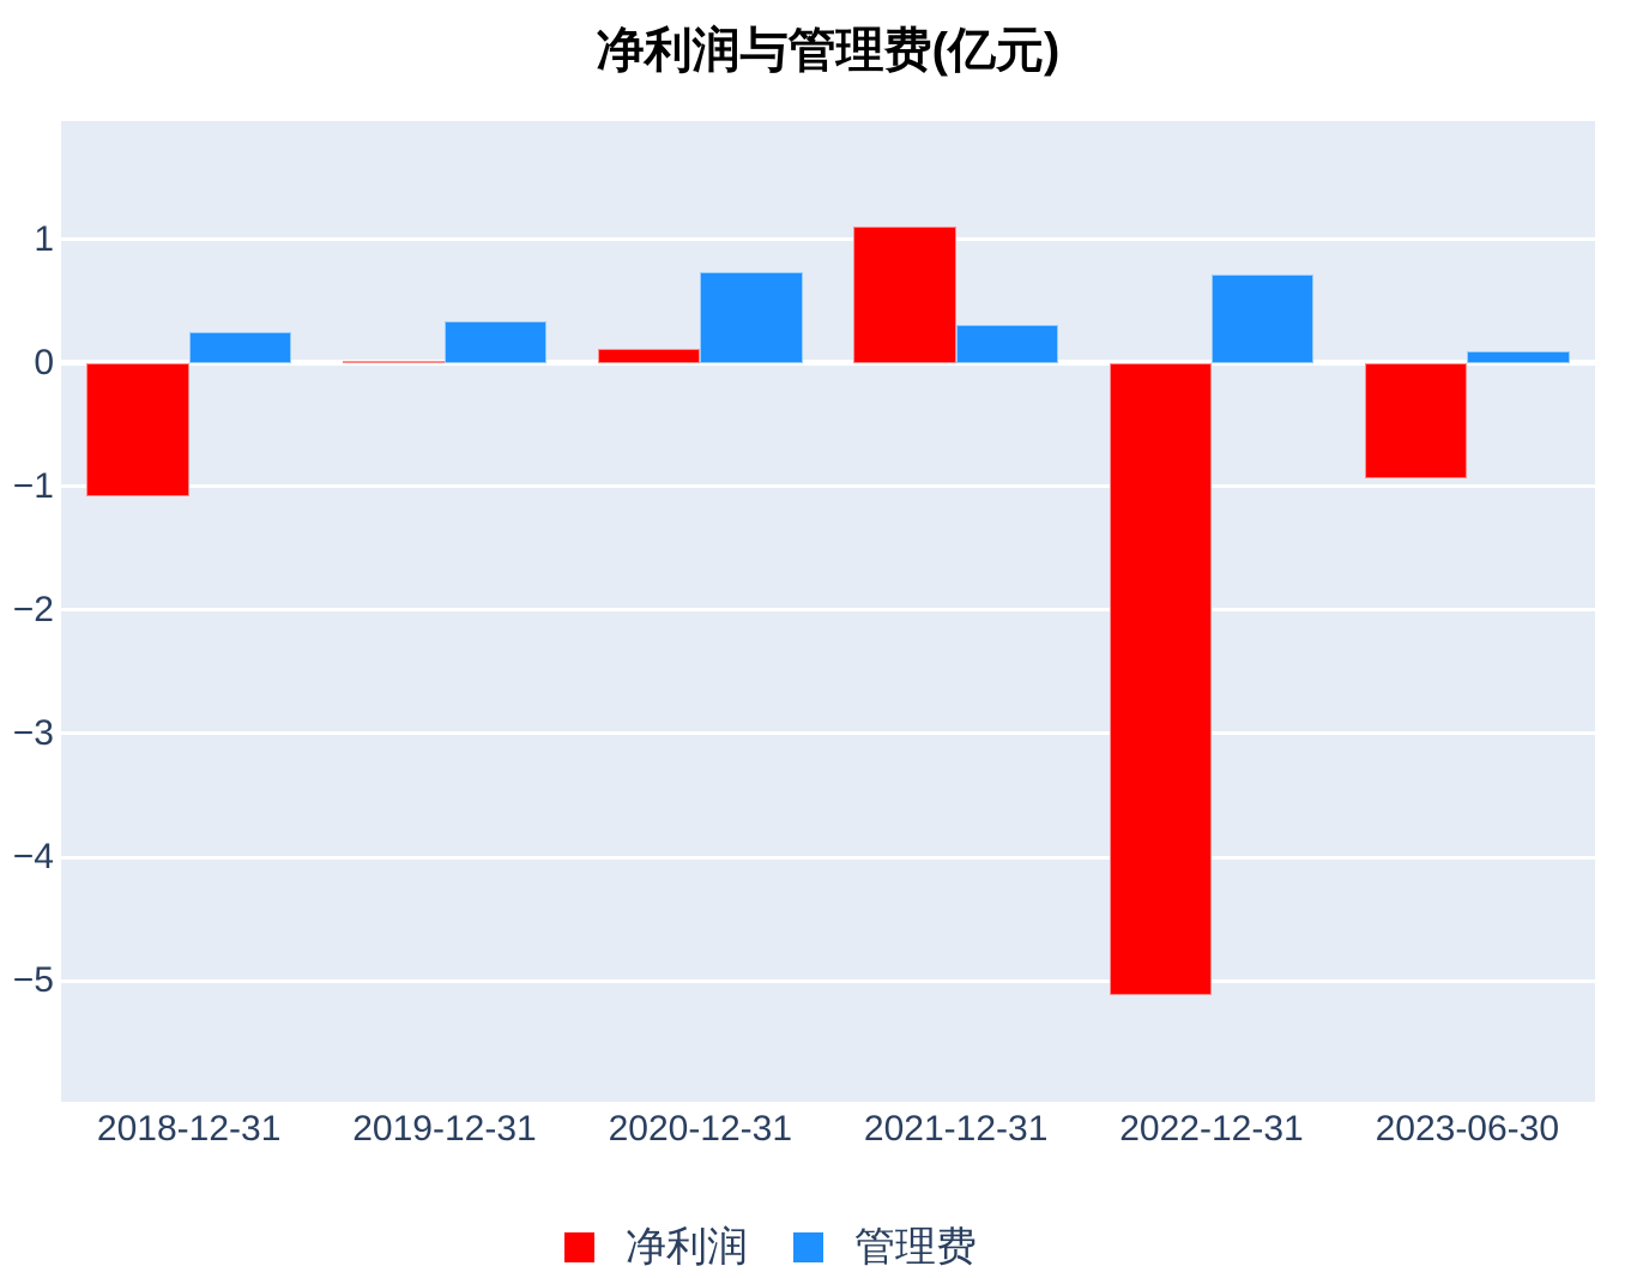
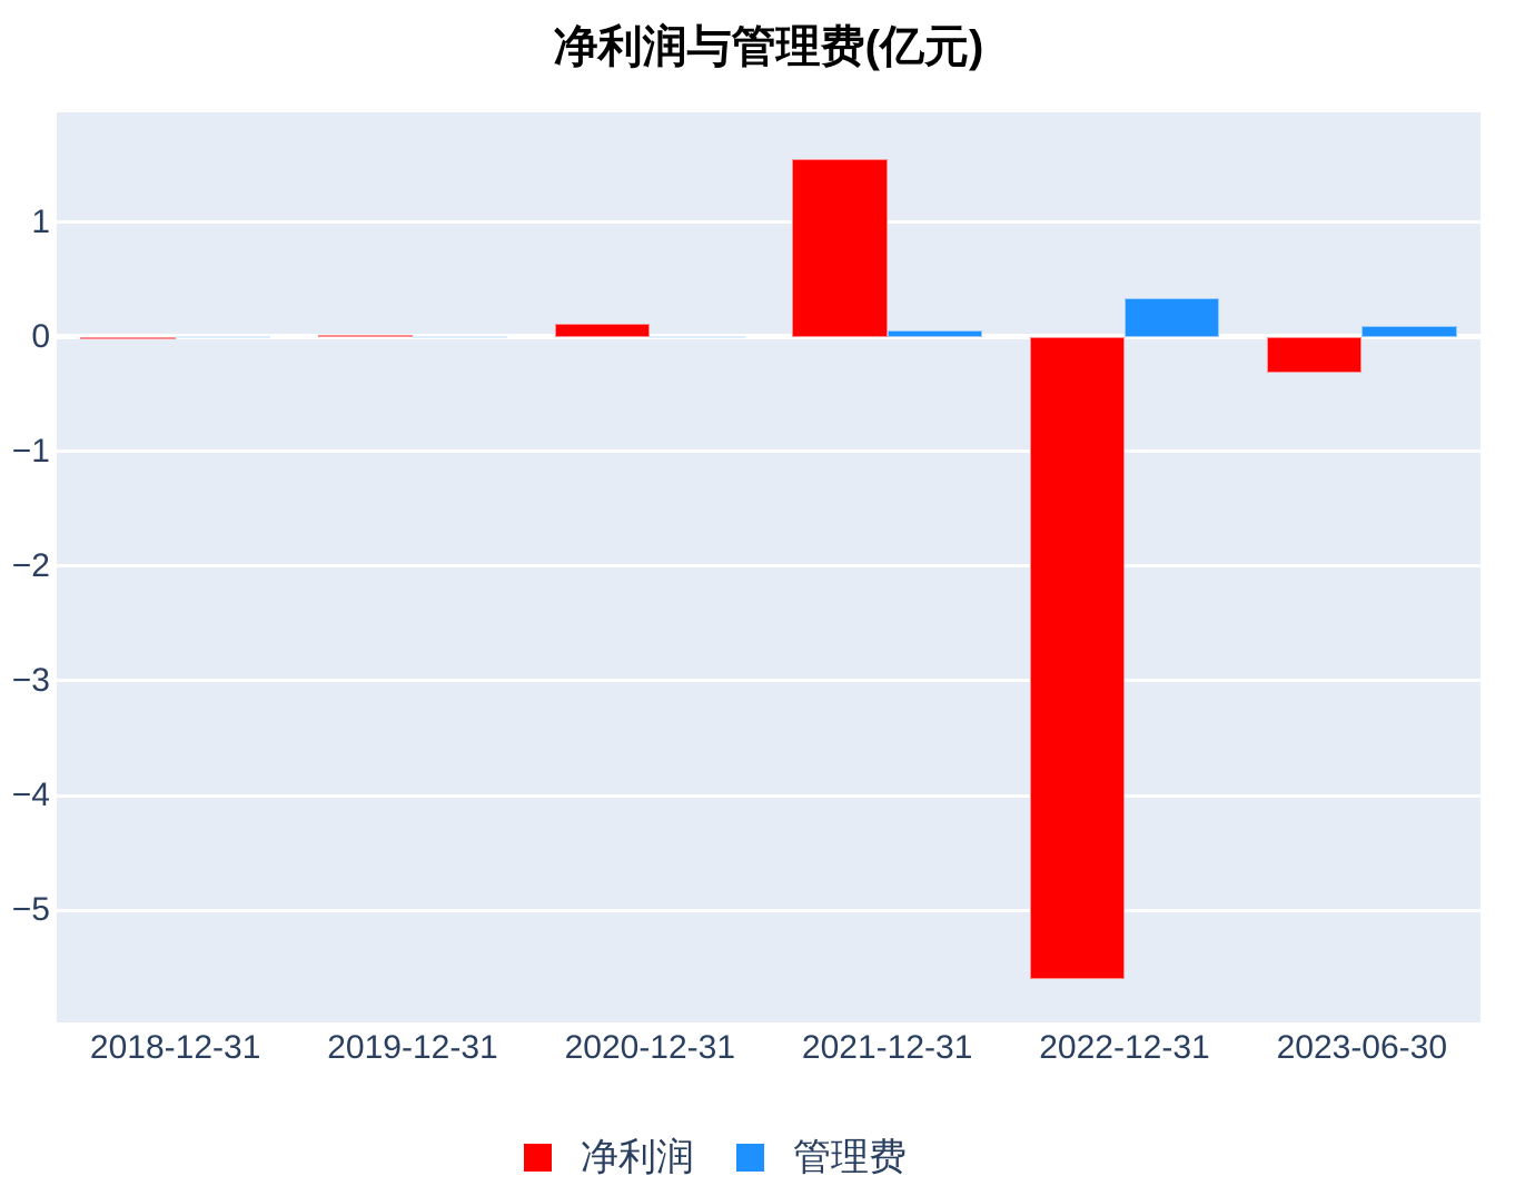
净利润/2018-12-31: -1.08 -> -0.02
管理费/2018-12-31: 0.25 -> 0.01
管理费/2019-12-31: 0.34 -> 0.01
管理费/2020-12-31: 0.74 -> 0.01
净利润/2021-12-31: 1.11 -> 1.55
管理费/2021-12-31: 0.31 -> 0.06
净利润/2022-12-31: -5.12 -> -5.60
管理费/2022-12-31: 0.72 -> 0.34
净利润/2023-06-30: -0.93 -> -0.31
